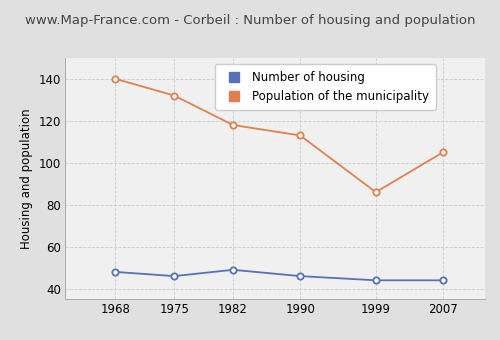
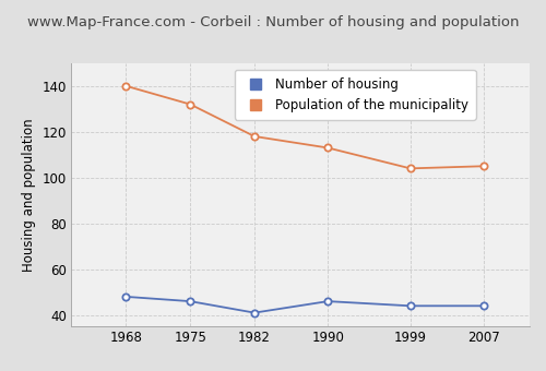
Number of housing/1982: 49 -> 41
Population of the municipality/1999: 86 -> 104
